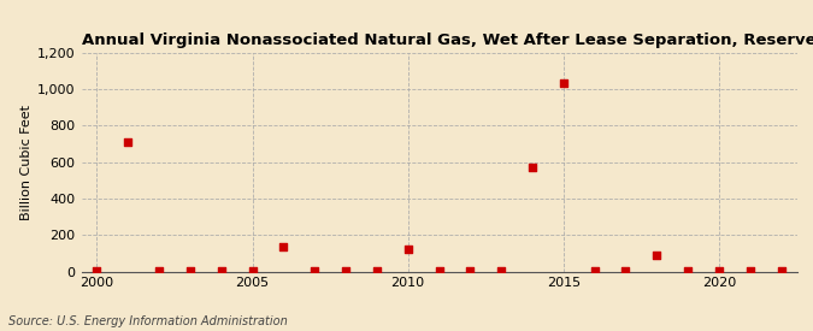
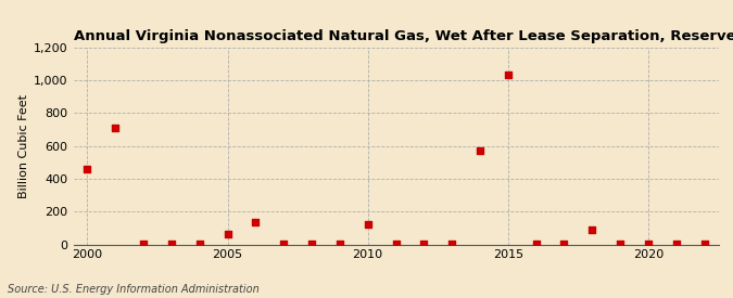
2000: 0 -> 460
2005: 0 -> 60
